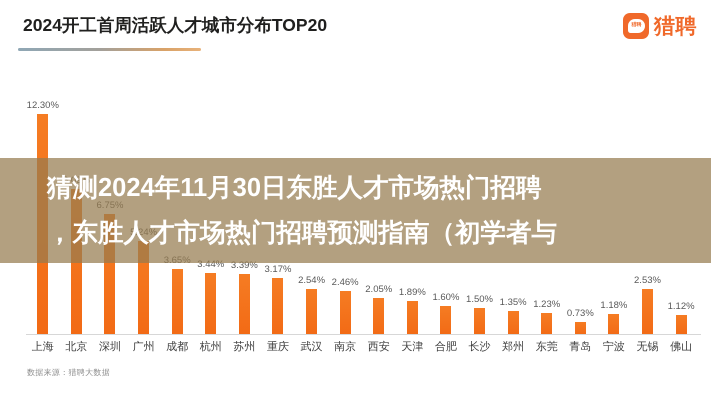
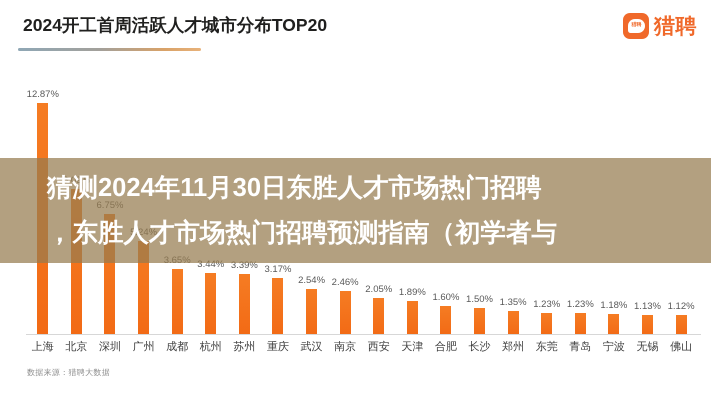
上海: 12.30% -> 12.87%
青岛: 0.73% -> 1.23%
无锡: 2.53% -> 1.13%
